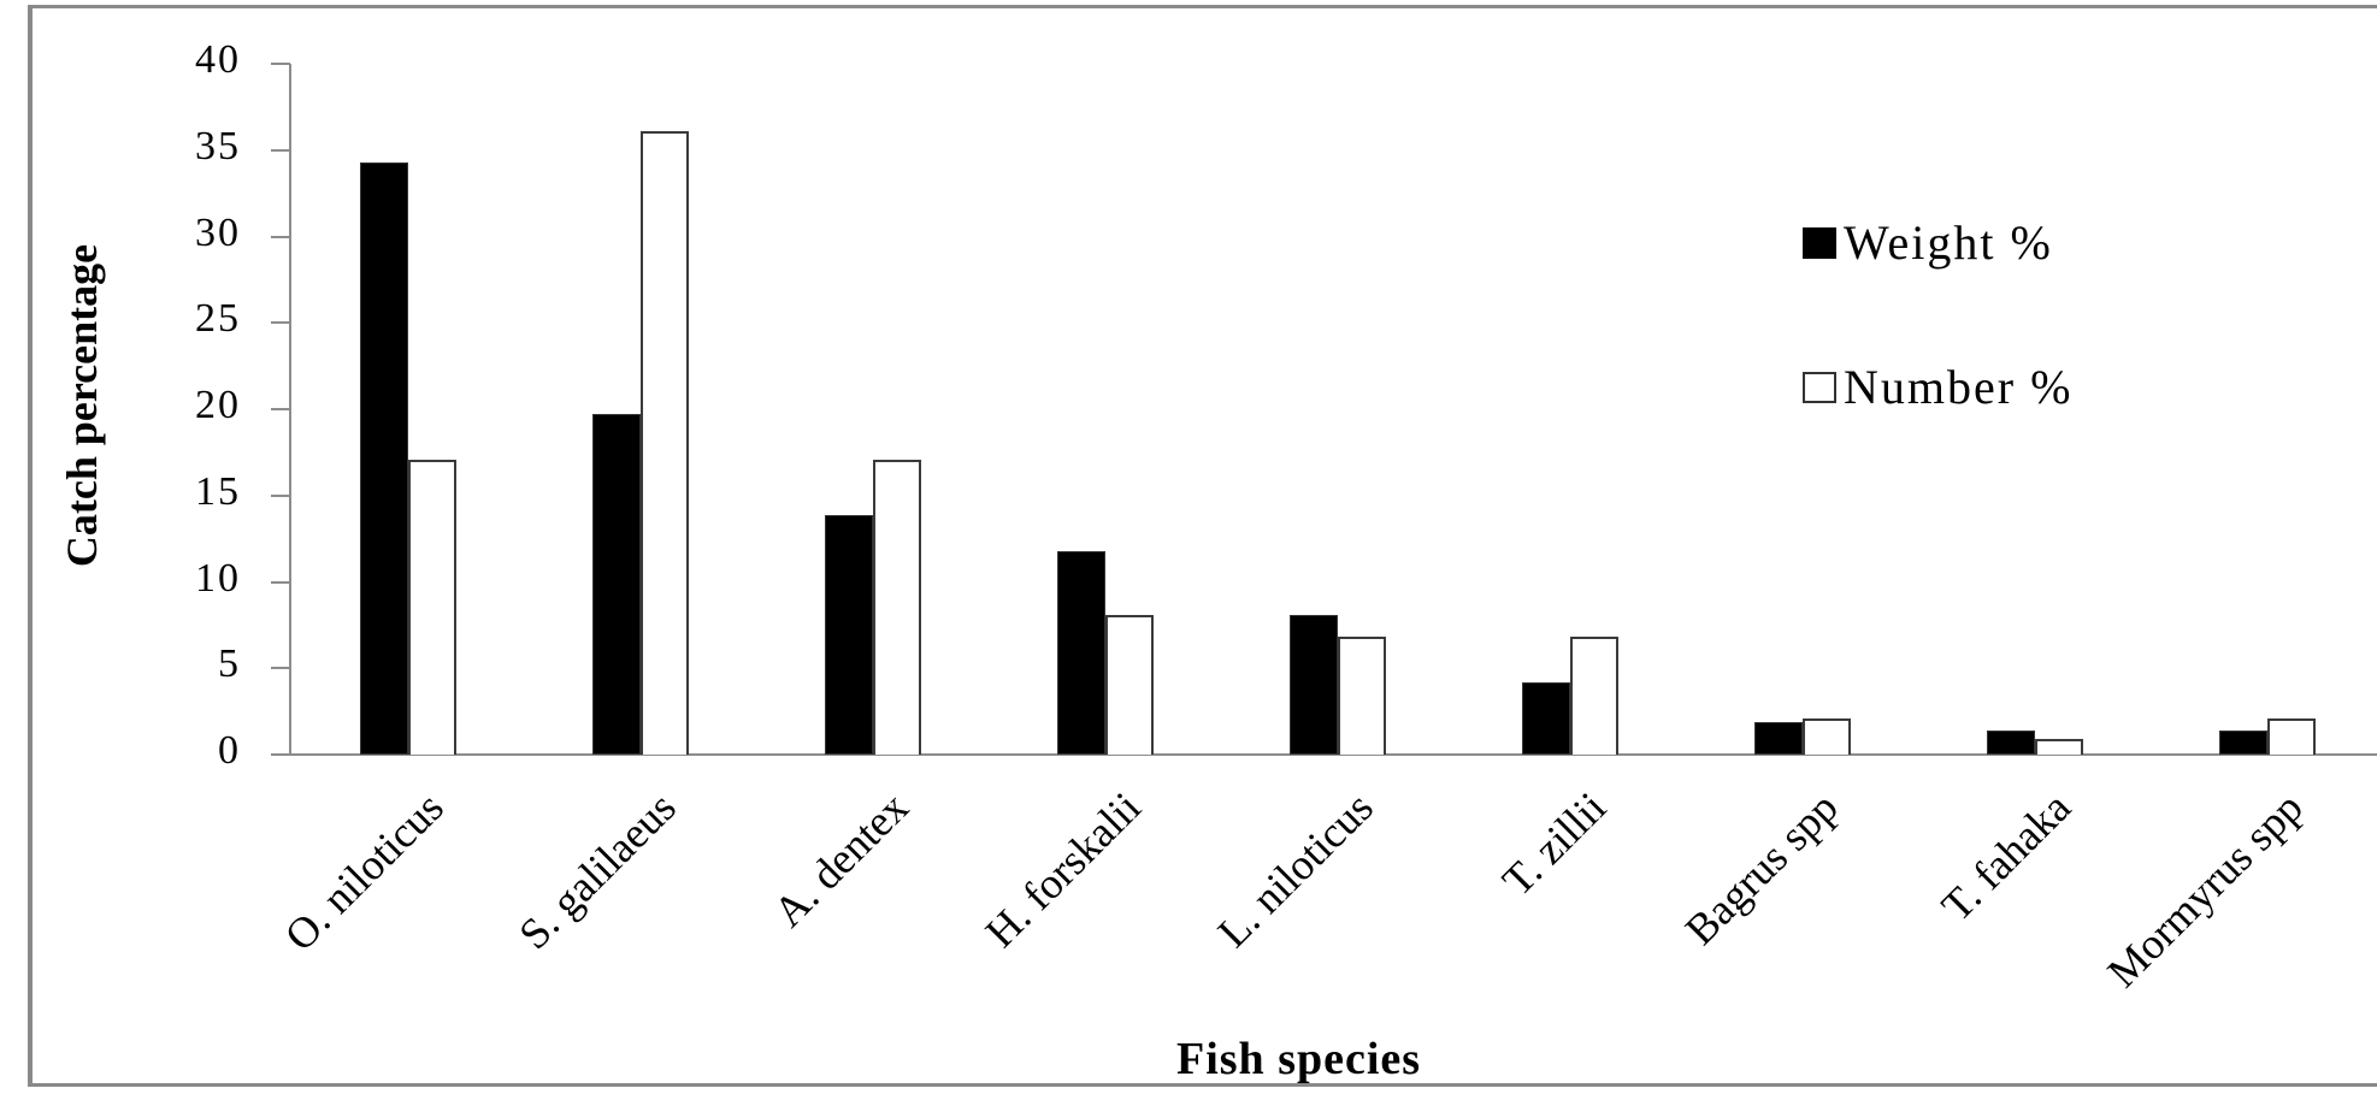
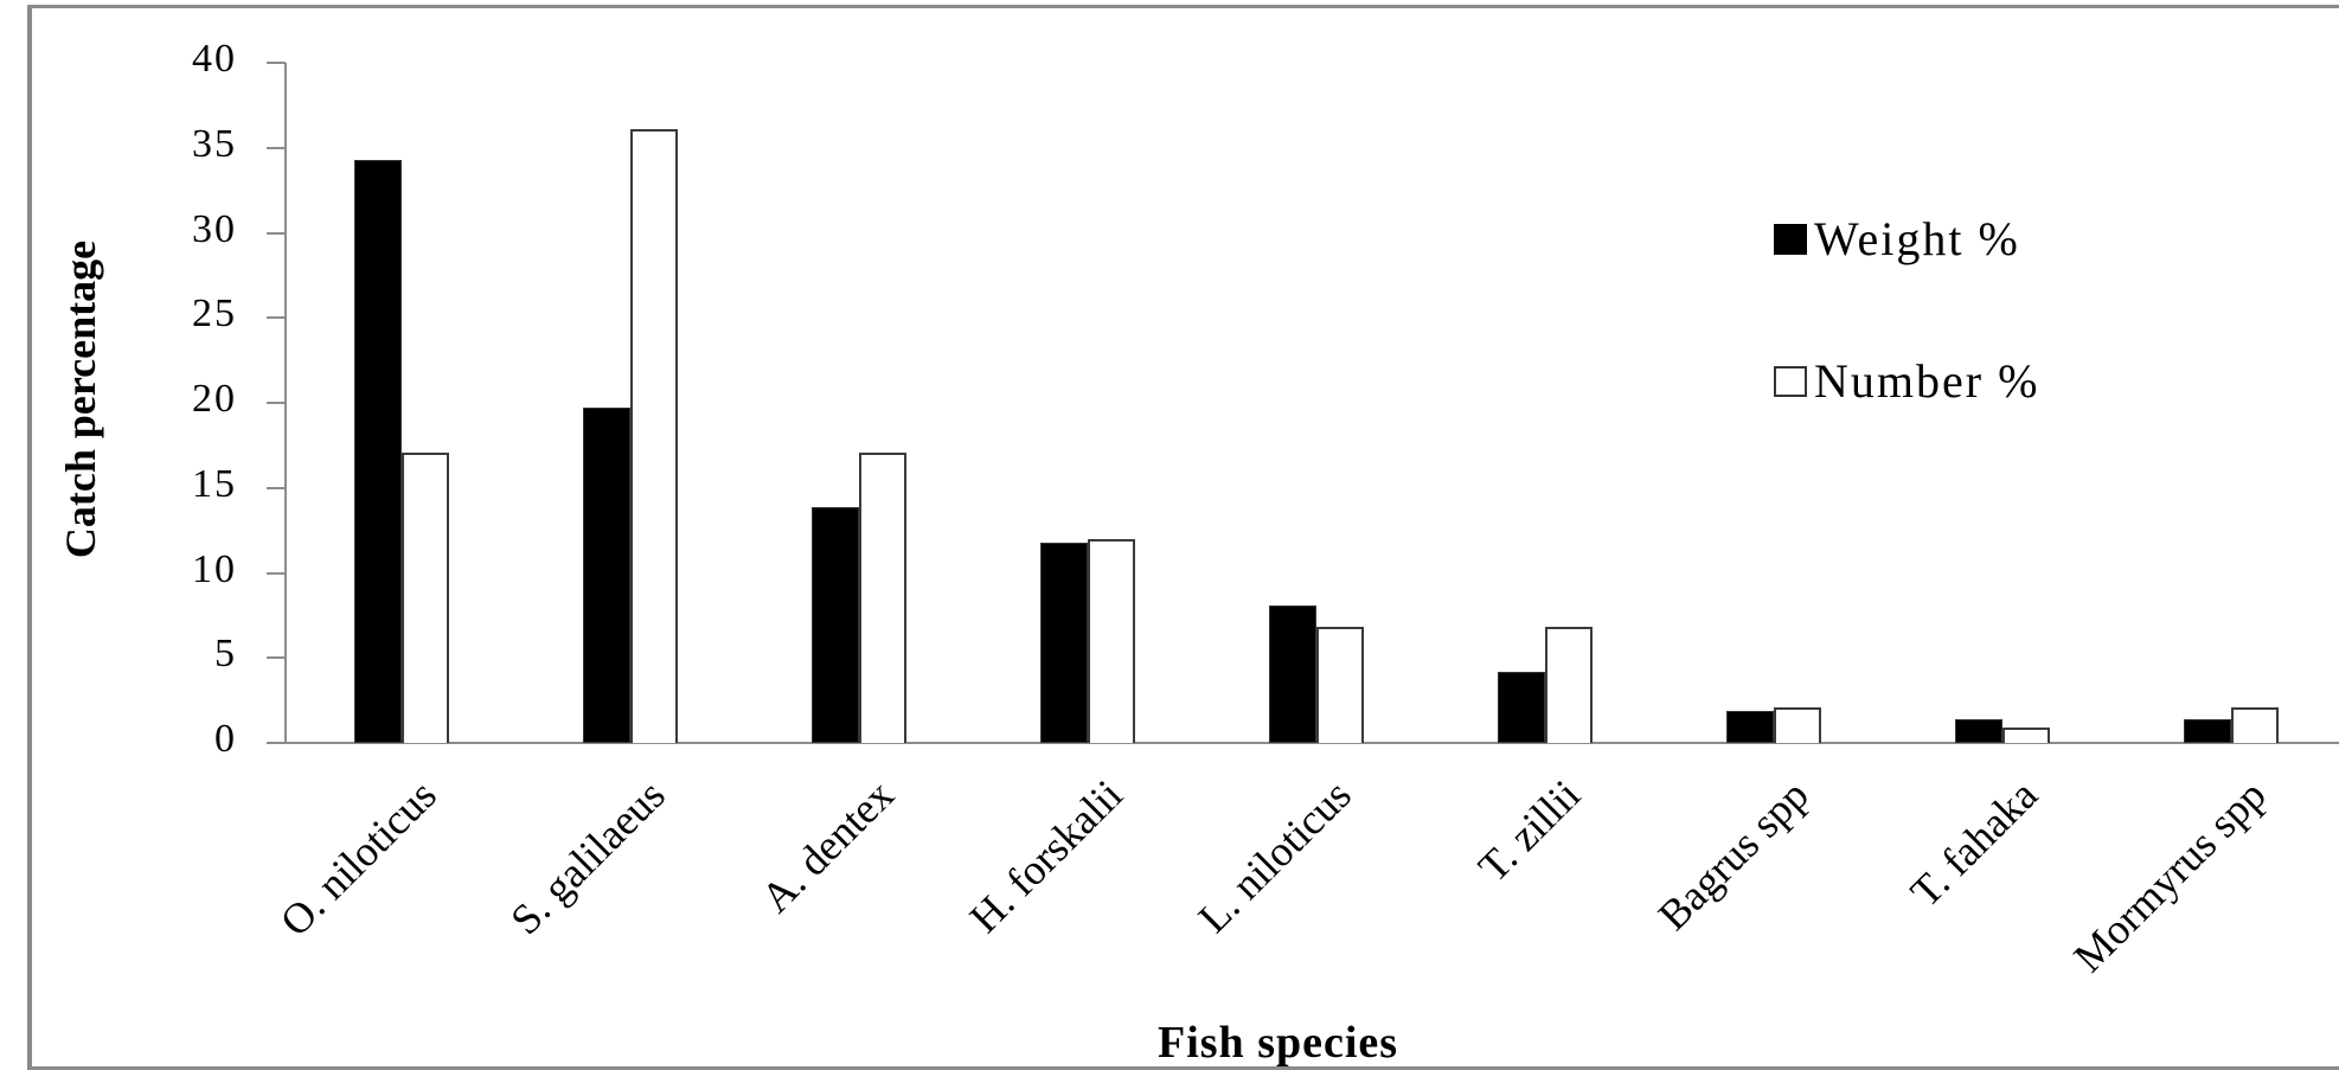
Number %/H. forskalii: 8.1 -> 12.0
